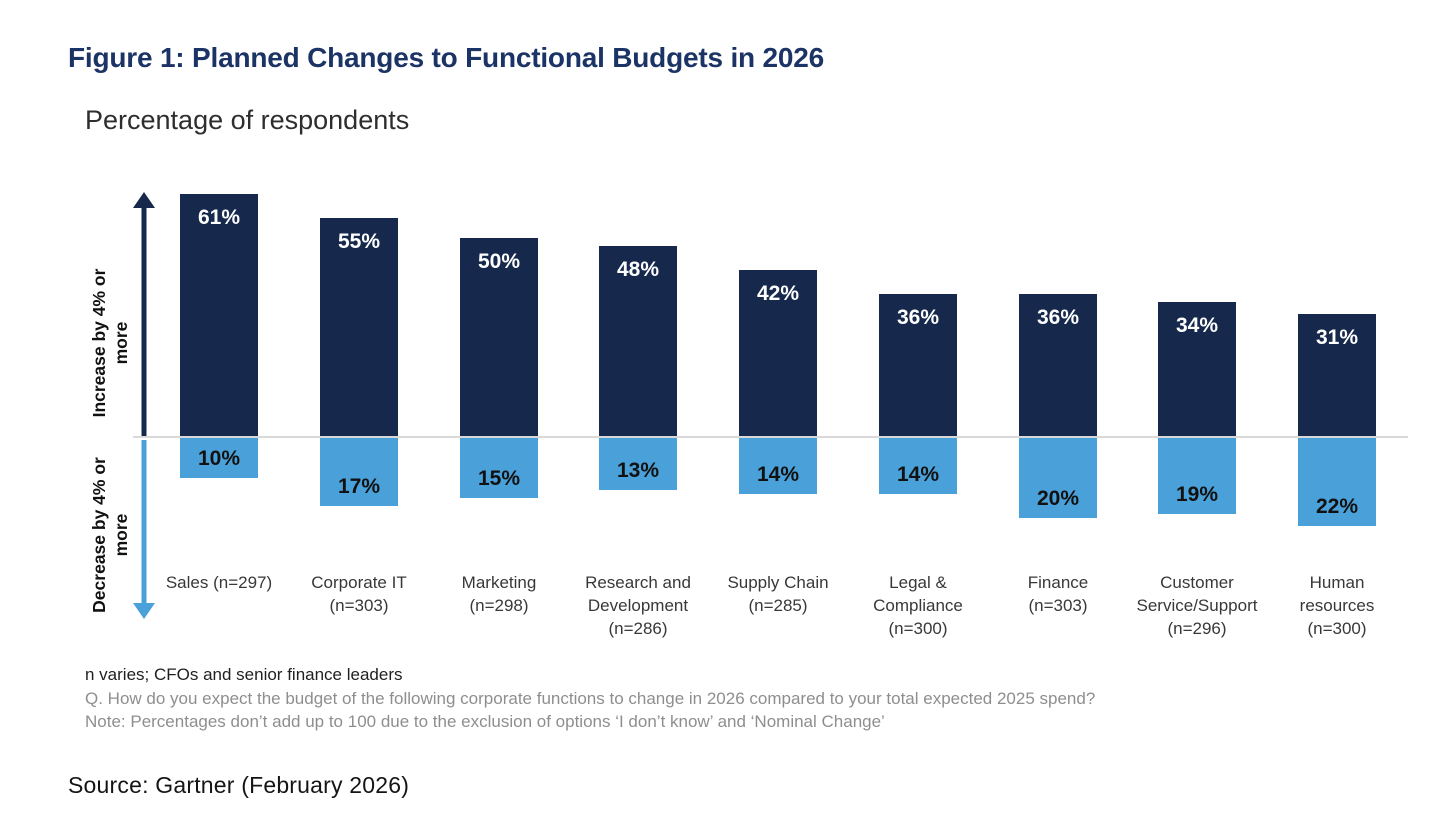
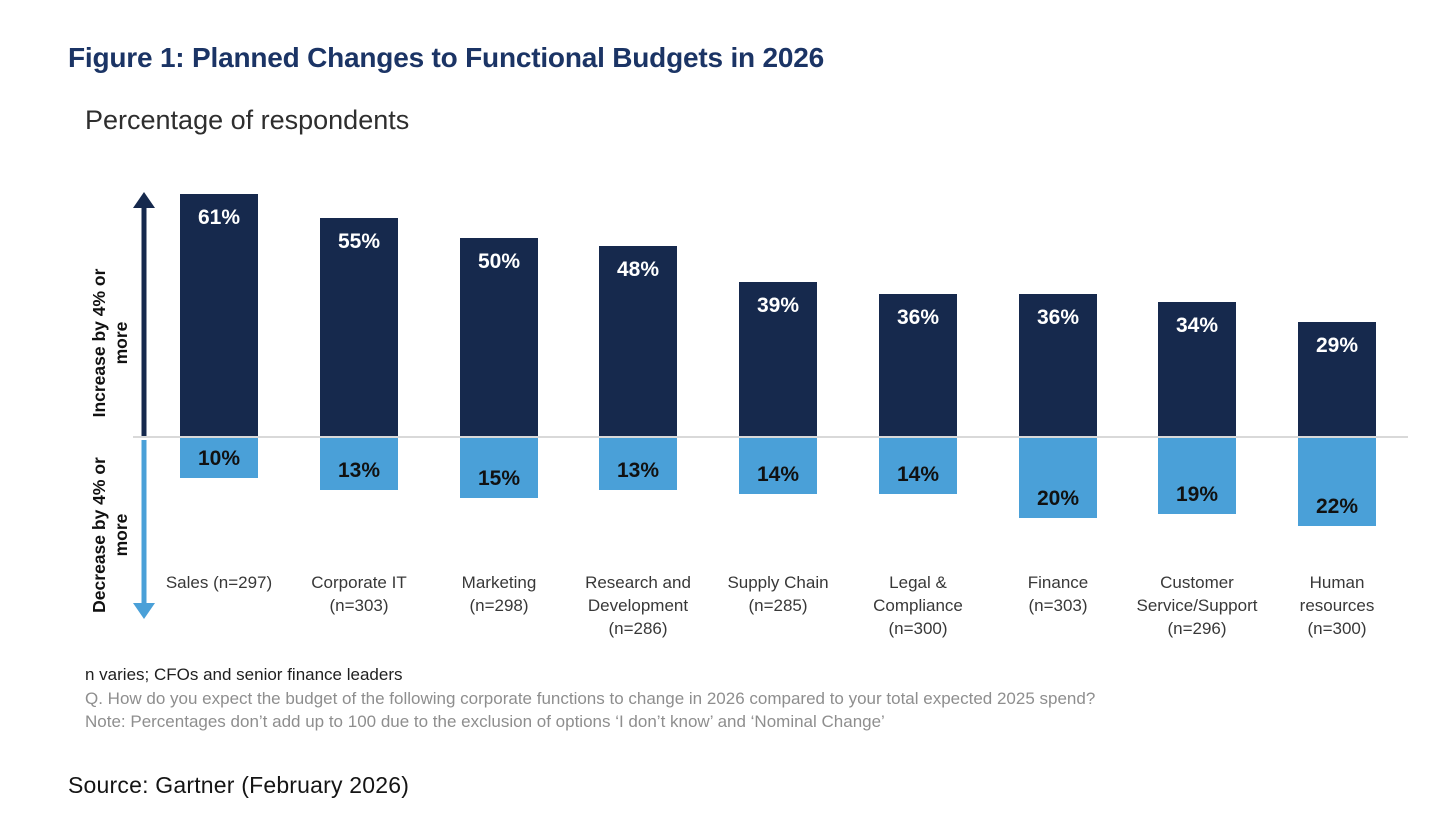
Decrease by 4% or more/Corporate IT (n=303): 17% -> 13%
Increase by 4% or more/Supply Chain (n=285): 42% -> 39%
Increase by 4% or more/Human resources (n=300): 31% -> 29%
